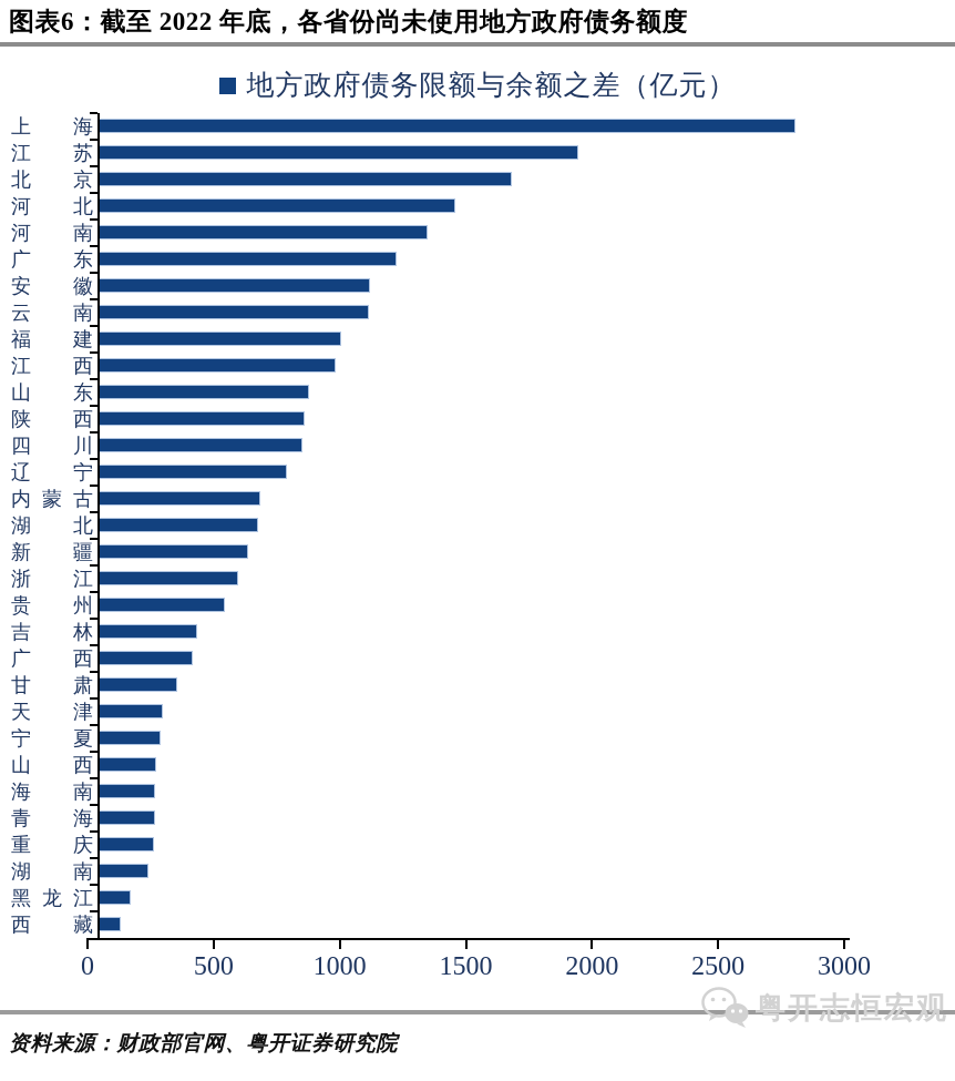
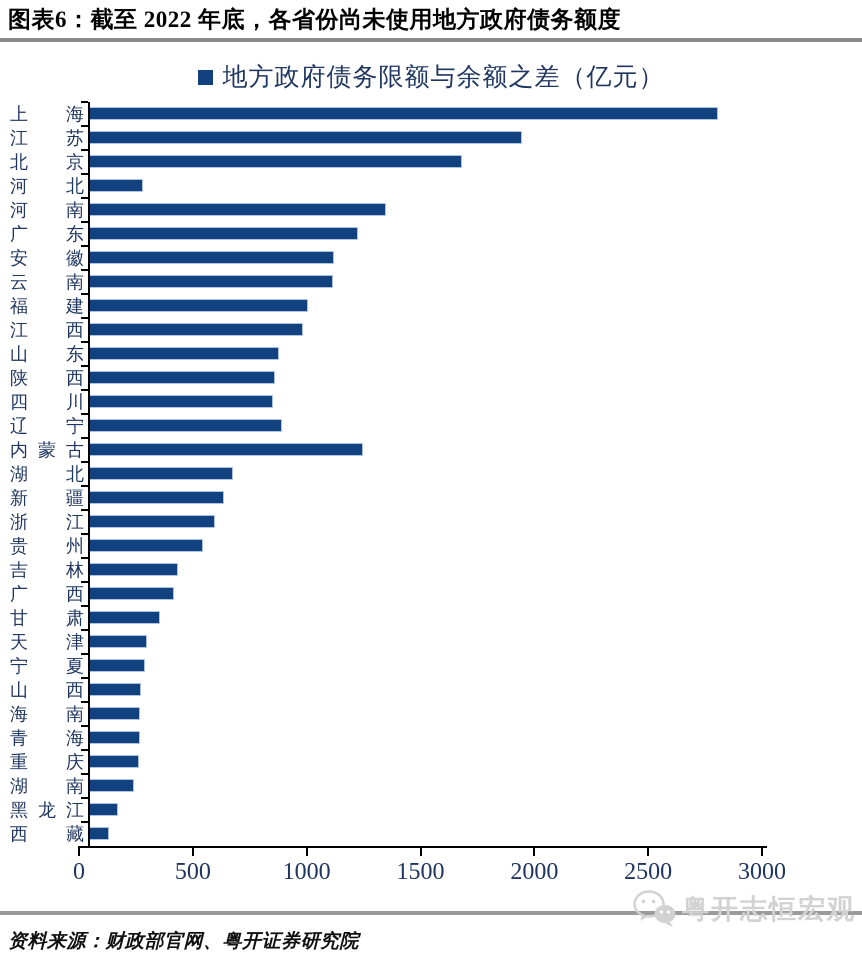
河北: 1410 -> 230
辽宁: 740 -> 840
内蒙古: 640 -> 1200
